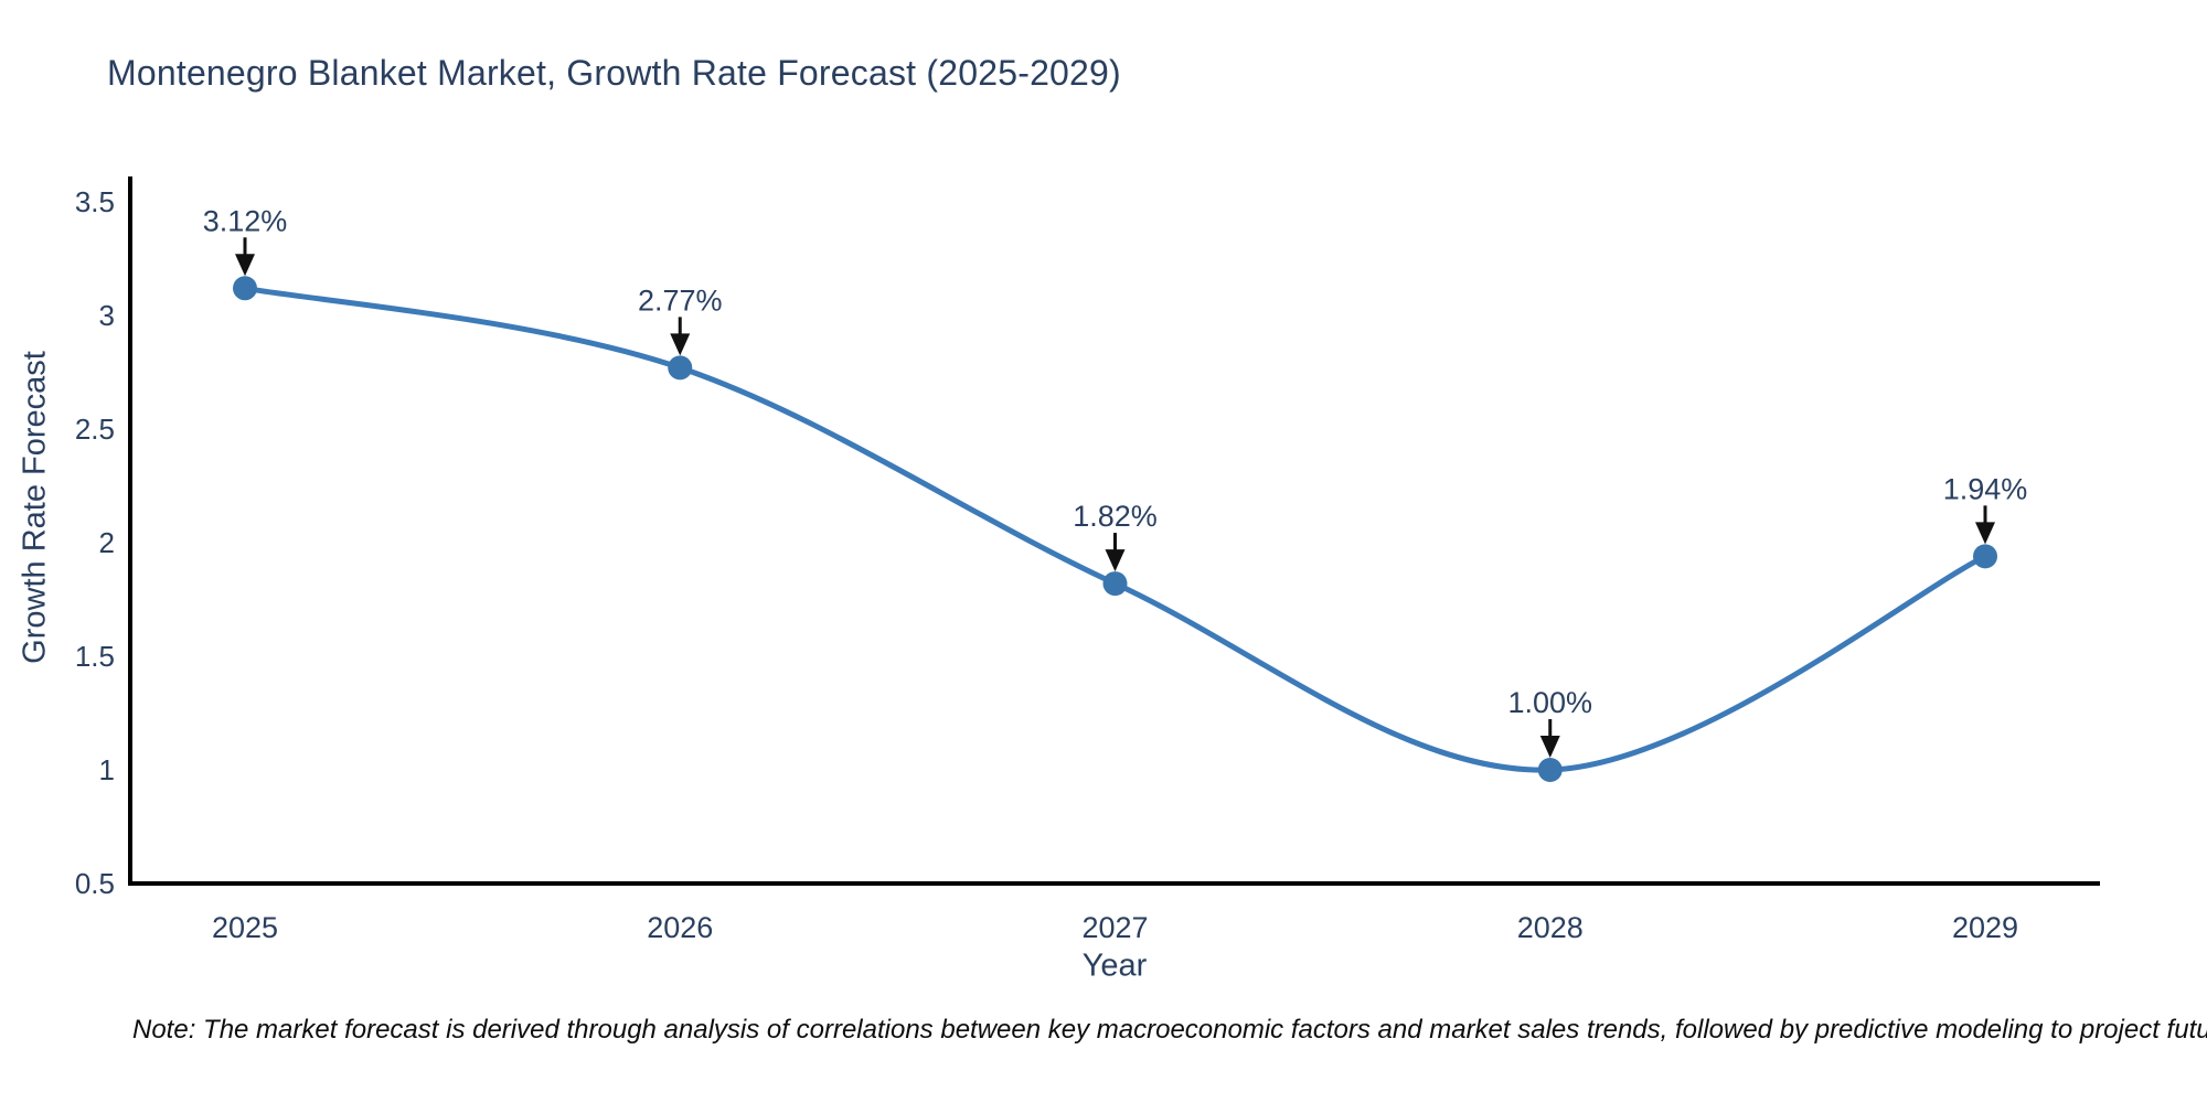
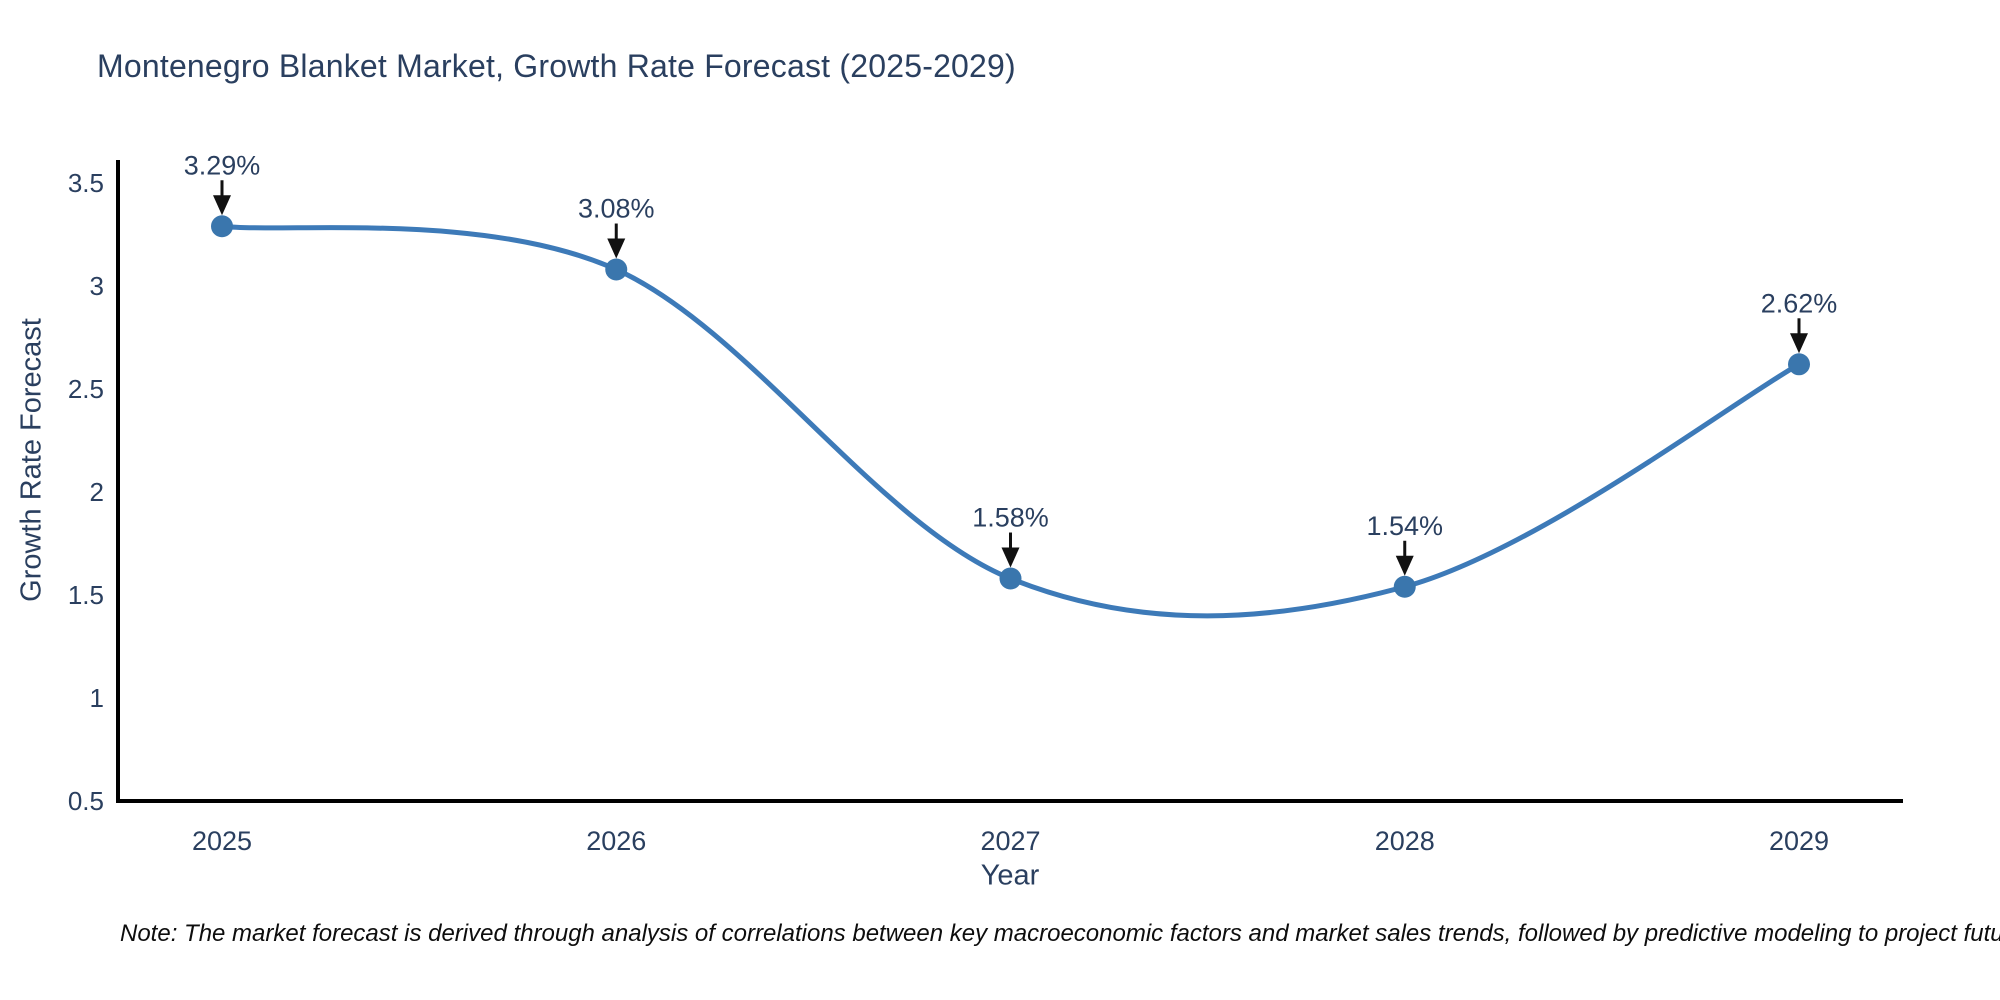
2025: 3.12% -> 3.29%
2026: 2.77% -> 3.08%
2027: 1.82% -> 1.58%
2028: 1.00% -> 1.54%
2029: 1.94% -> 2.62%
